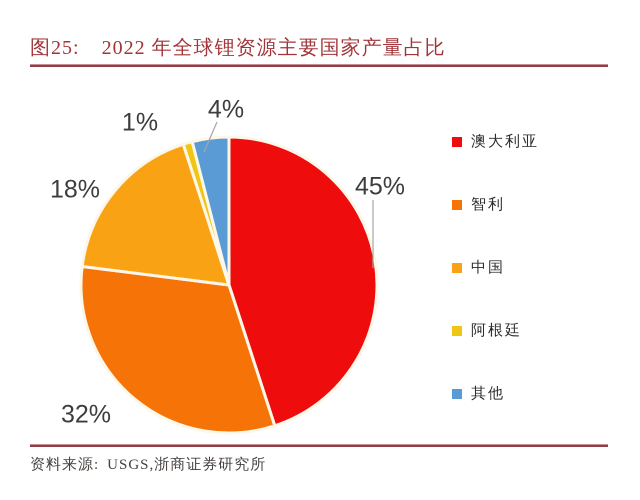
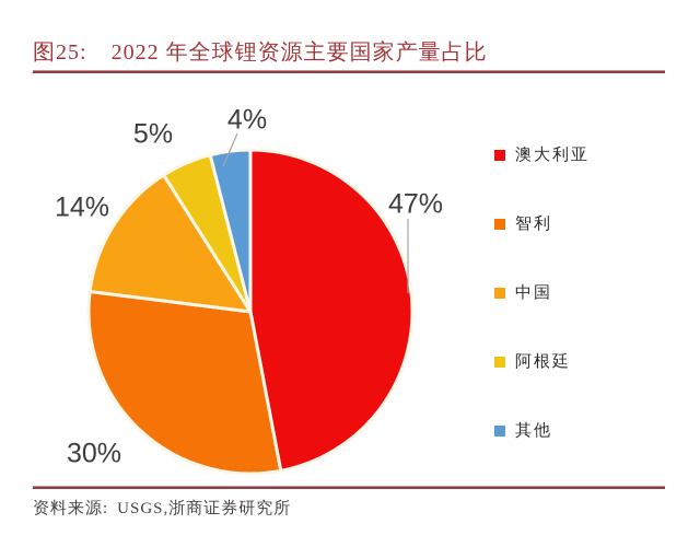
澳大利亚: 45% -> 47%
智利: 32% -> 30%
中国: 18% -> 14%
阿根廷: 1% -> 5%
